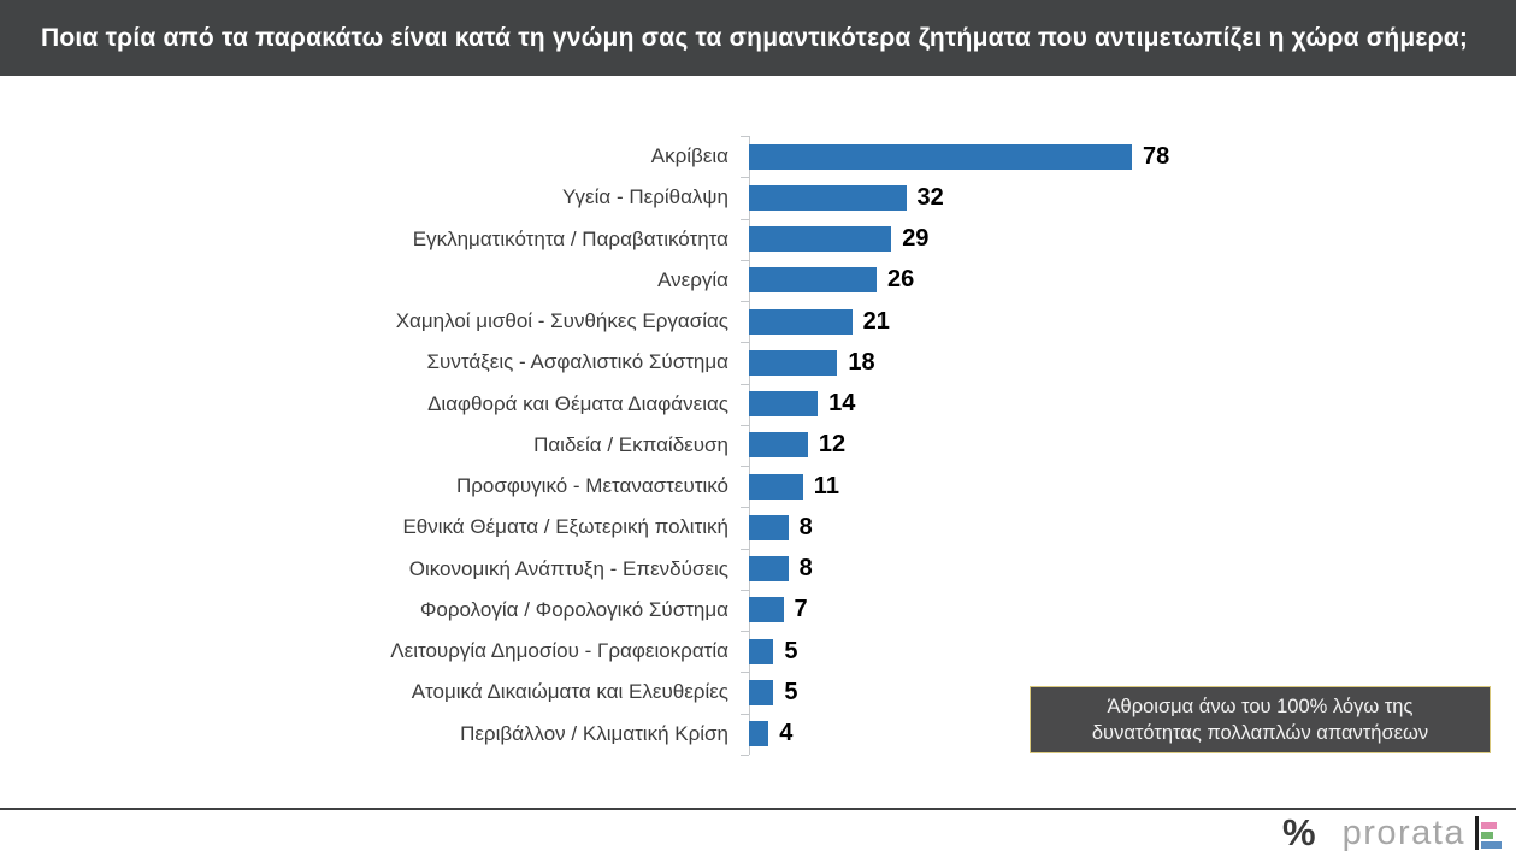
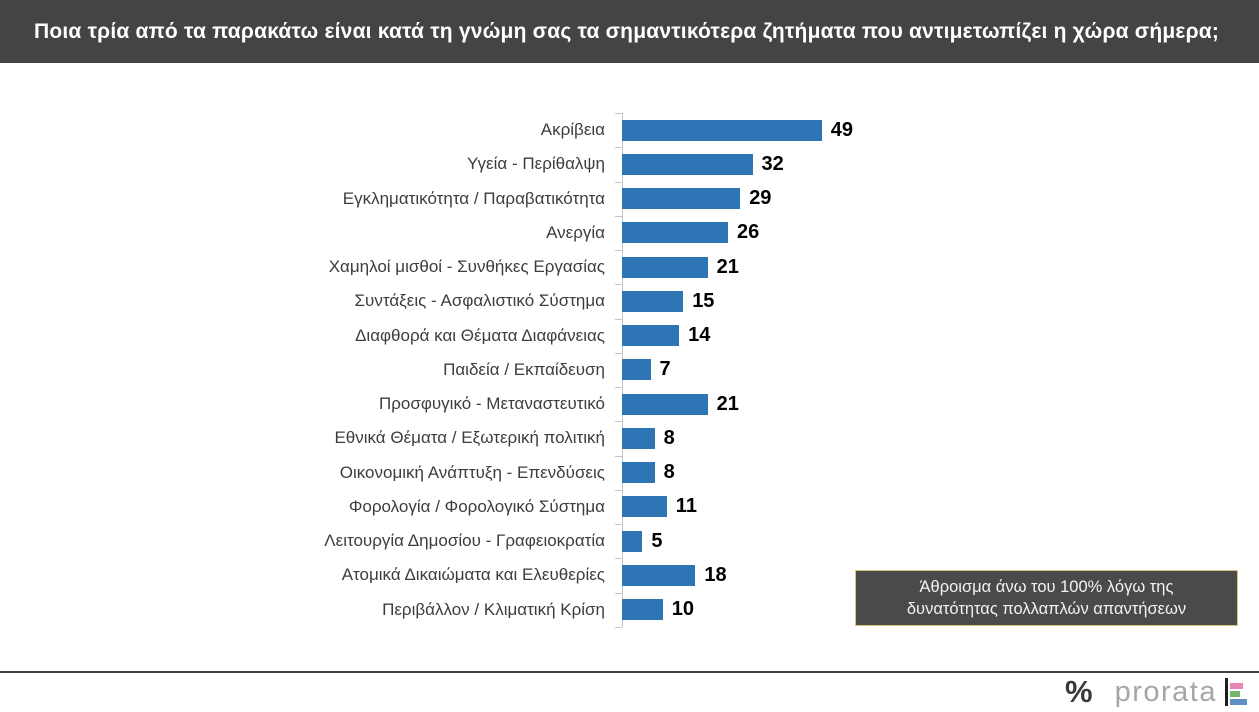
Ακρίβεια: 78 -> 49
Συντάξεις - Ασφαλιστικό Σύστημα: 18 -> 15
Παιδεία / Εκπαίδευση: 12 -> 7
Προσφυγικό - Μεταναστευτικό: 11 -> 21
Φορολογία / Φορολογικό Σύστημα: 7 -> 11
Ατομικά Δικαιώματα και Ελευθερίες: 5 -> 18
Περιβάλλον / Κλιματική Κρίση: 4 -> 10
